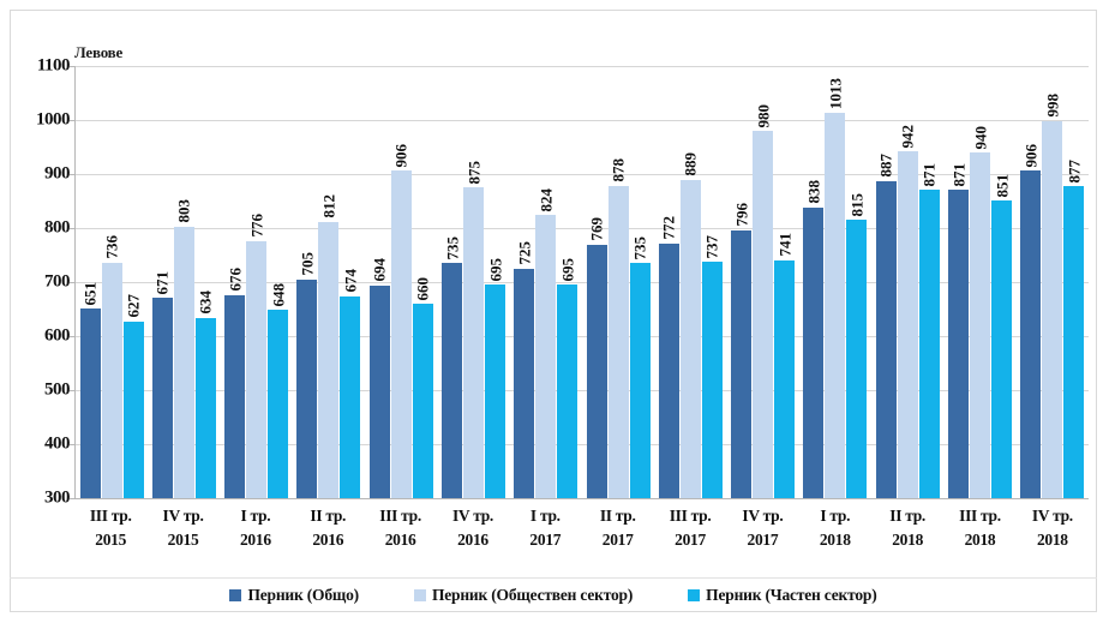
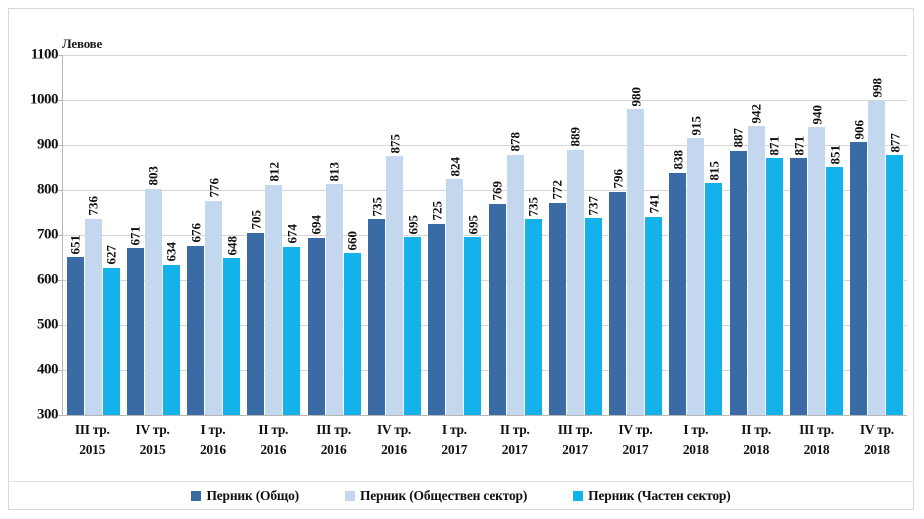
Перник (Обществен сектор)/III тр. 2016: 906 -> 813
Перник (Обществен сектор)/I тр. 2018: 1013 -> 915
